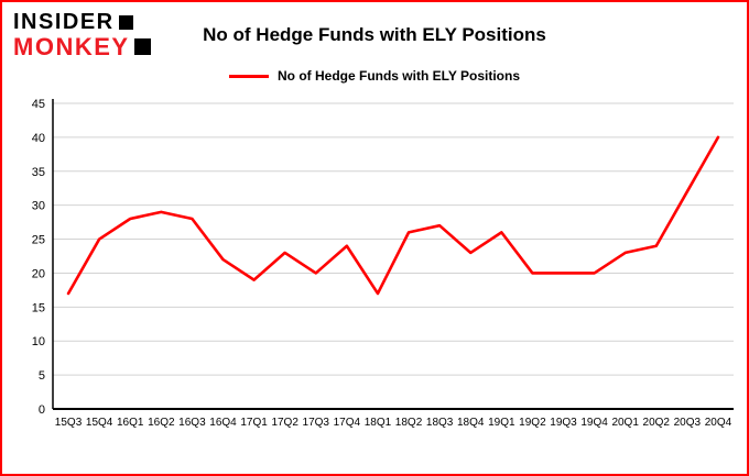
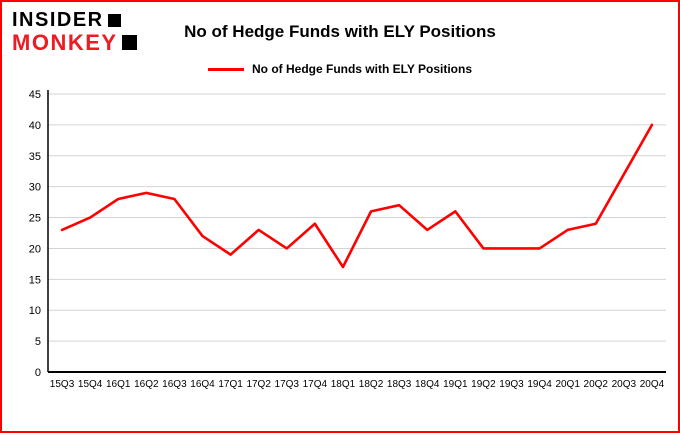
15Q3: 17 -> 23
